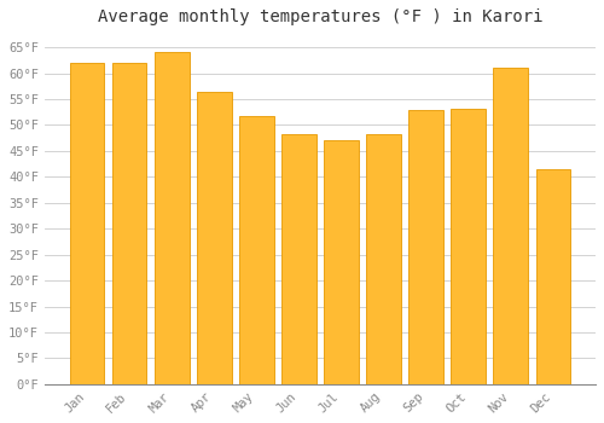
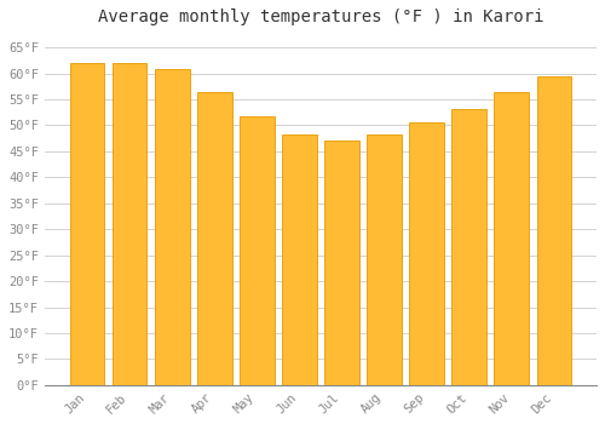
Mar: 64.0°F -> 60.8°F
Sep: 53.0°F -> 50.5°F
Nov: 61.0°F -> 56.3°F
Dec: 41.5°F -> 59.5°F
